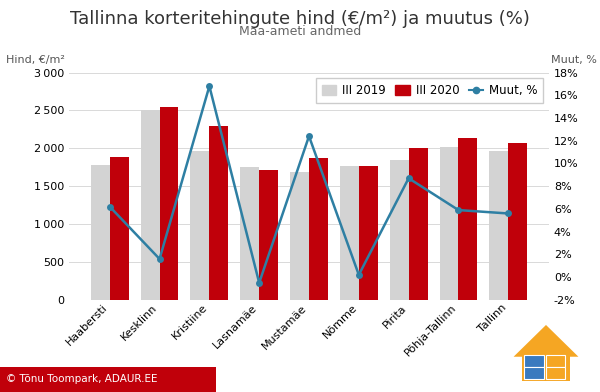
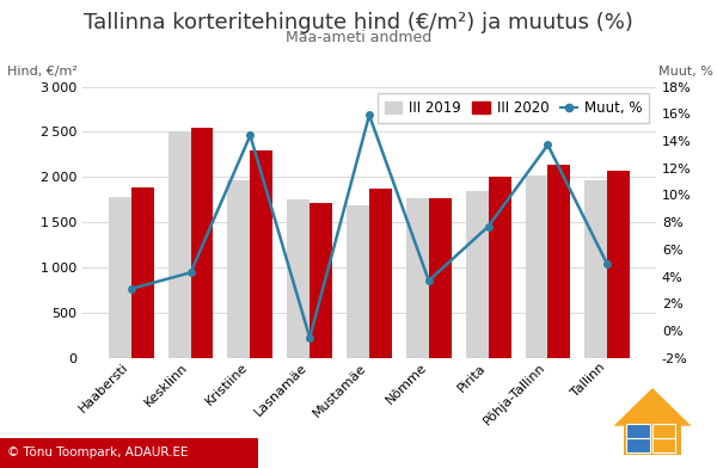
Muut, %/Haabersti: 6.2% -> 3.1%
Muut, %/Kesklinn: 1.6% -> 4.3%
Muut, %/Kristiine: 16.8% -> 14.4%
Muut, %/Mustamäe: 12.4% -> 15.9%
Muut, %/Nõmme: 0.2% -> 3.7%
Muut, %/Pirita: 8.7% -> 7.7%
Muut, %/Põhja-Tallinn: 5.9% -> 13.7%
Muut, %/Tallinn: 5.6% -> 4.9%
